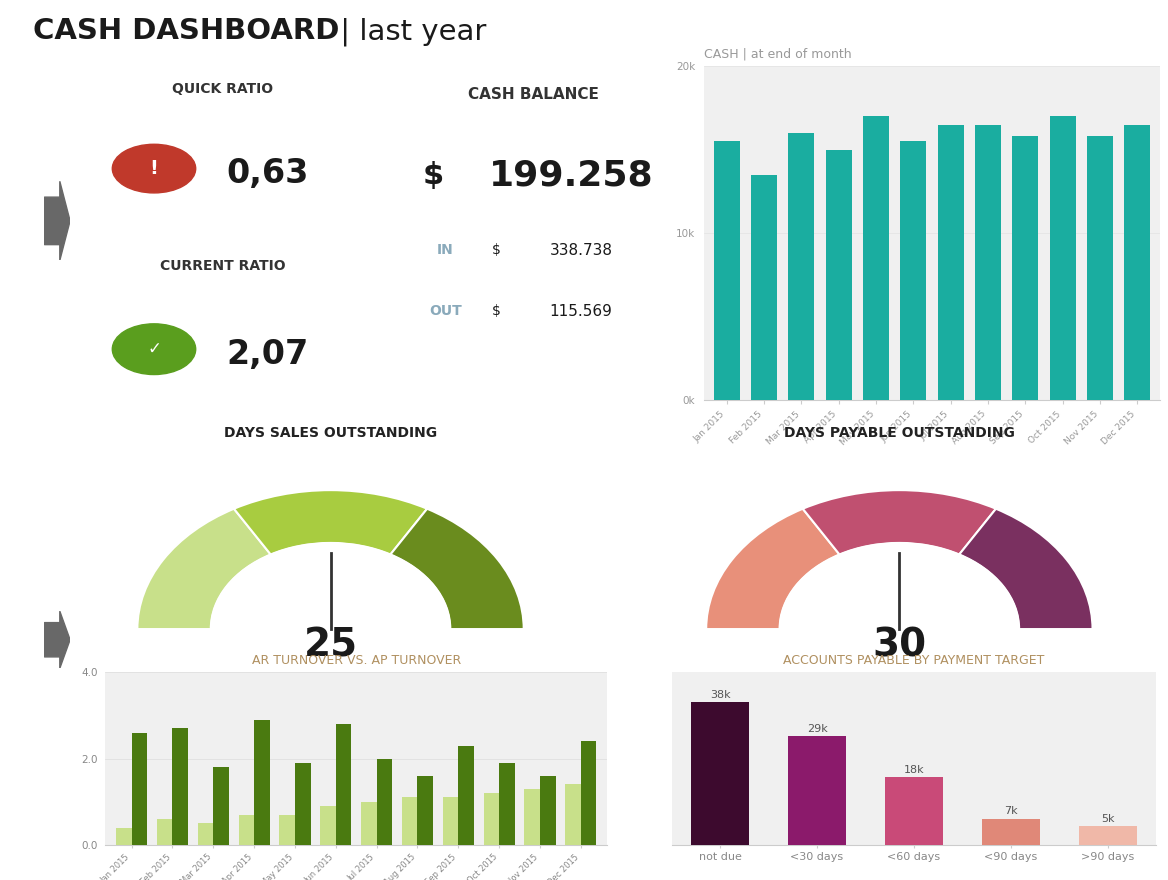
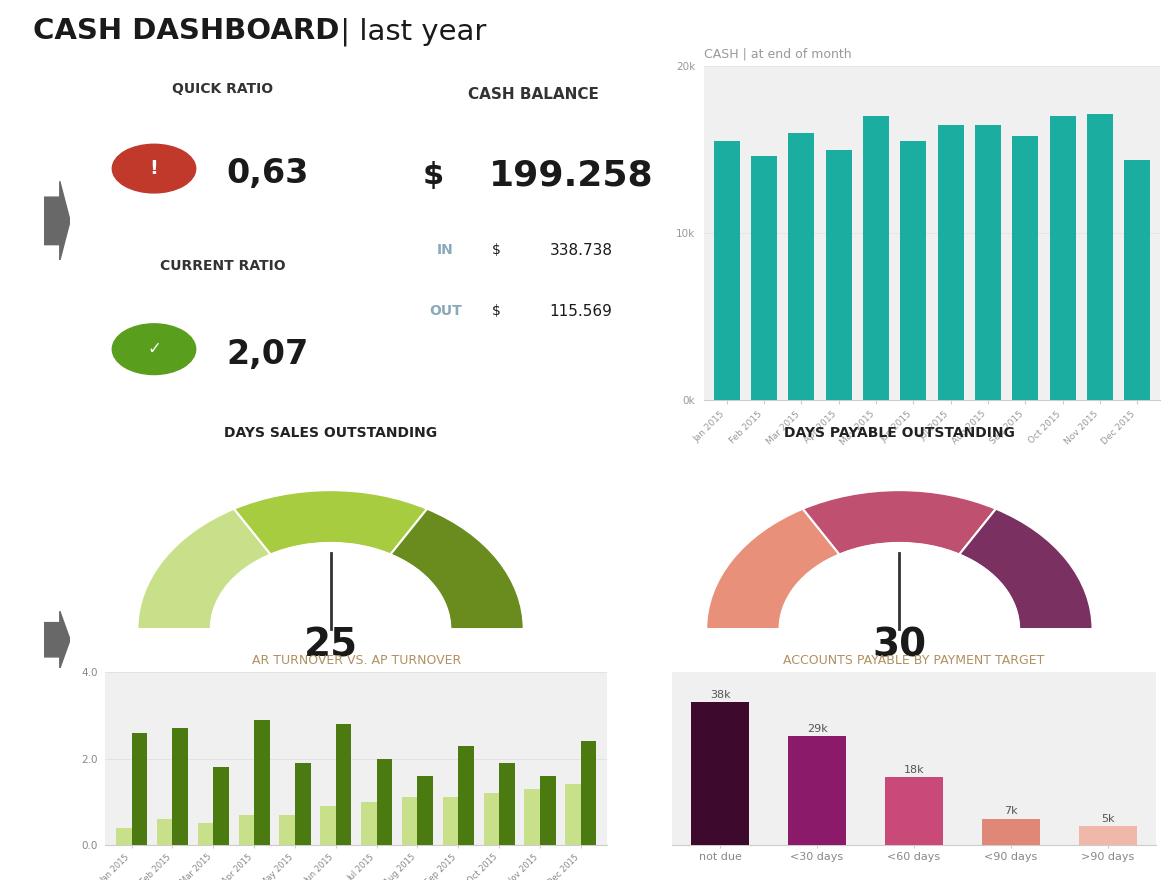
CASH | at end of month/Feb 2015: 13.5k -> 14.6k
CASH | at end of month/Nov 2015: 15.8k -> 17.1k
CASH | at end of month/Dec 2015: 16.5k -> 14.4k
